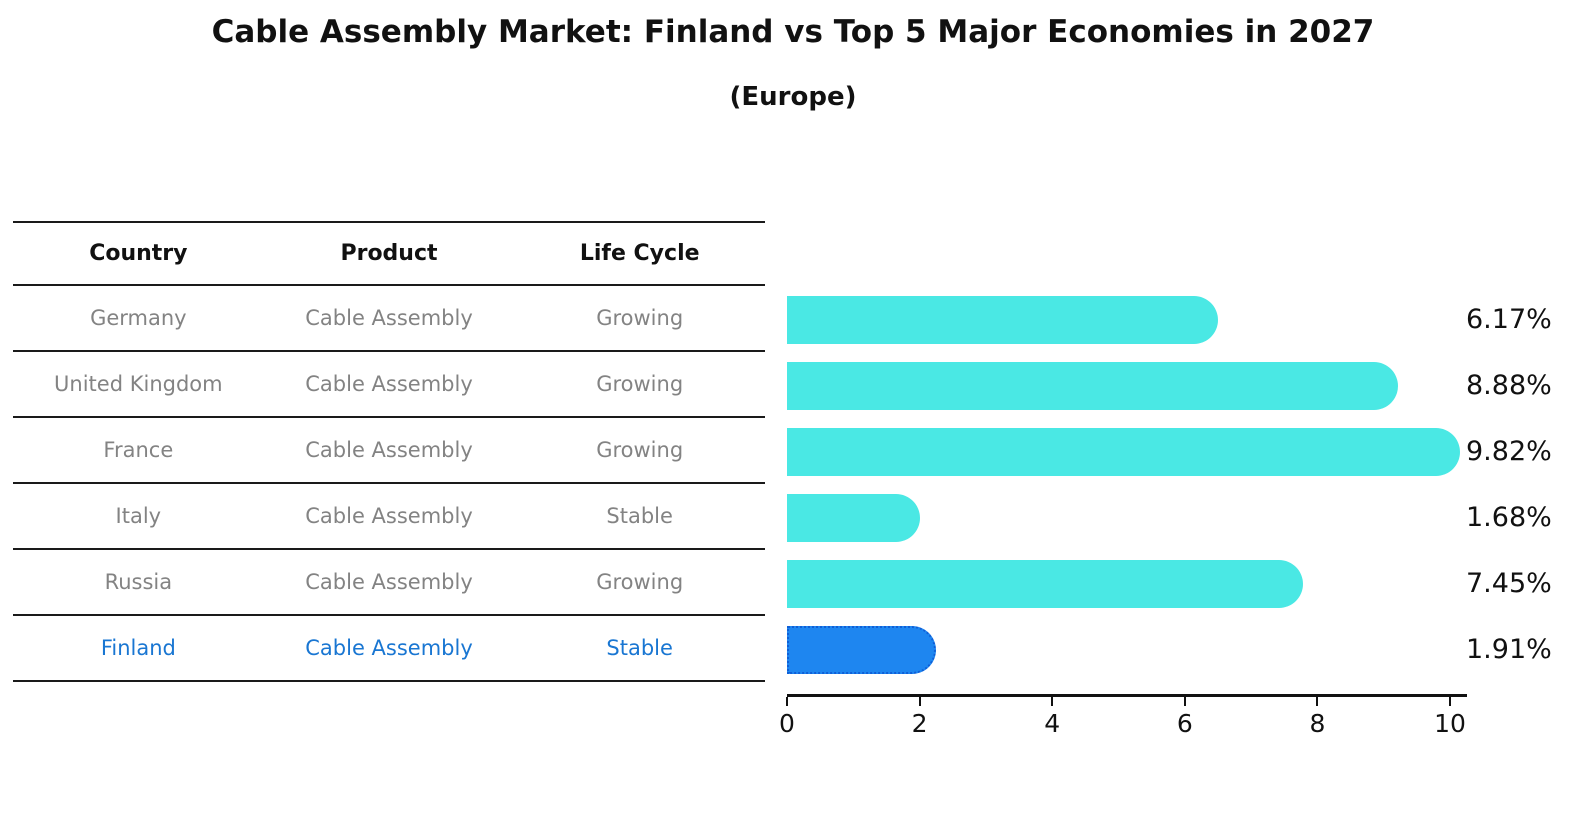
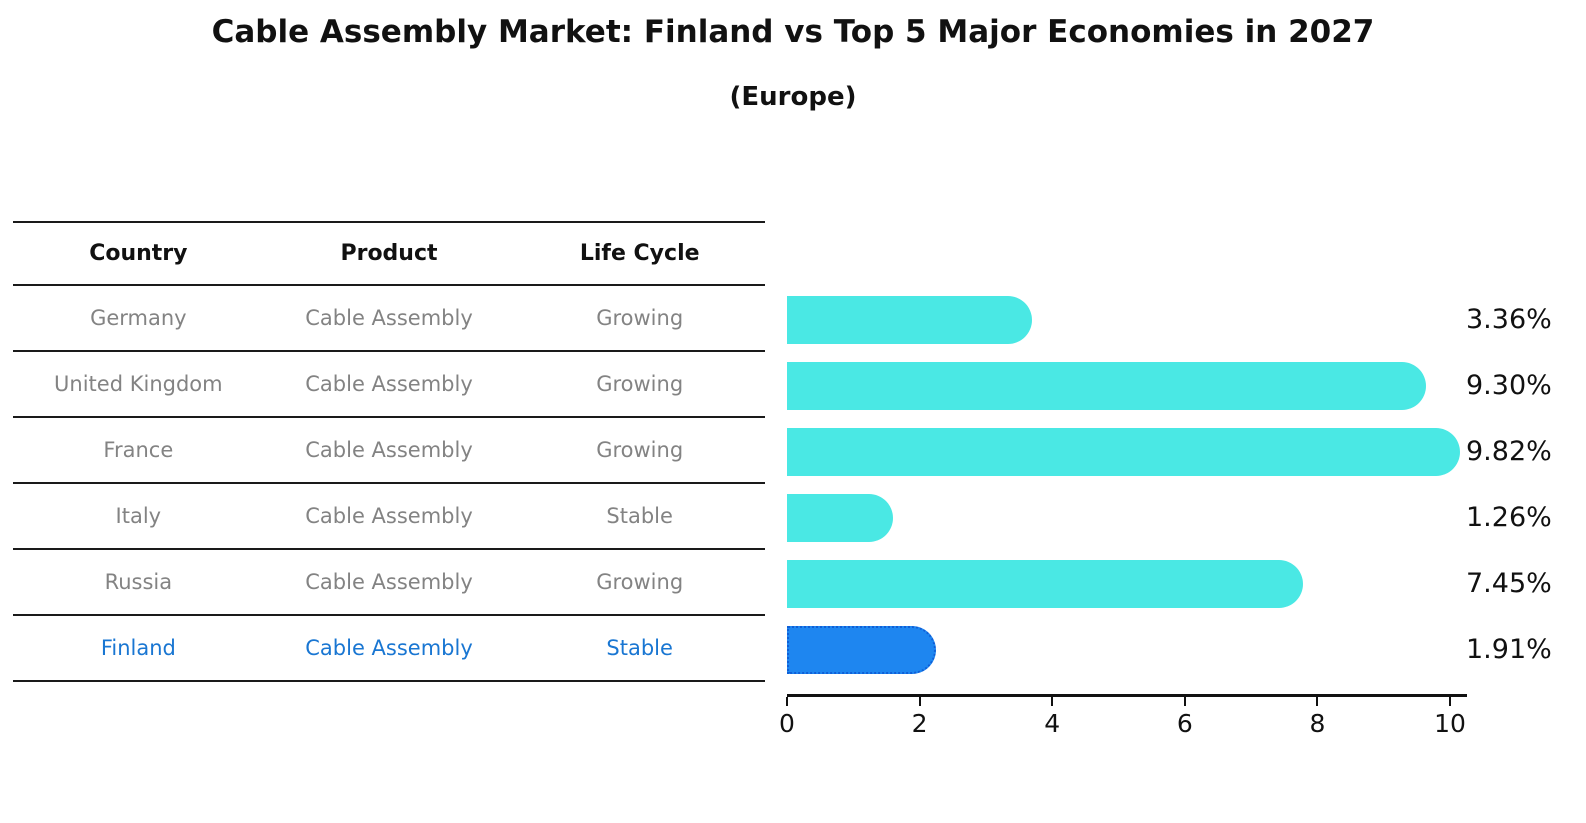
Germany: 6.17% -> 3.36%
United Kingdom: 8.88% -> 9.30%
Italy: 1.68% -> 1.26%
